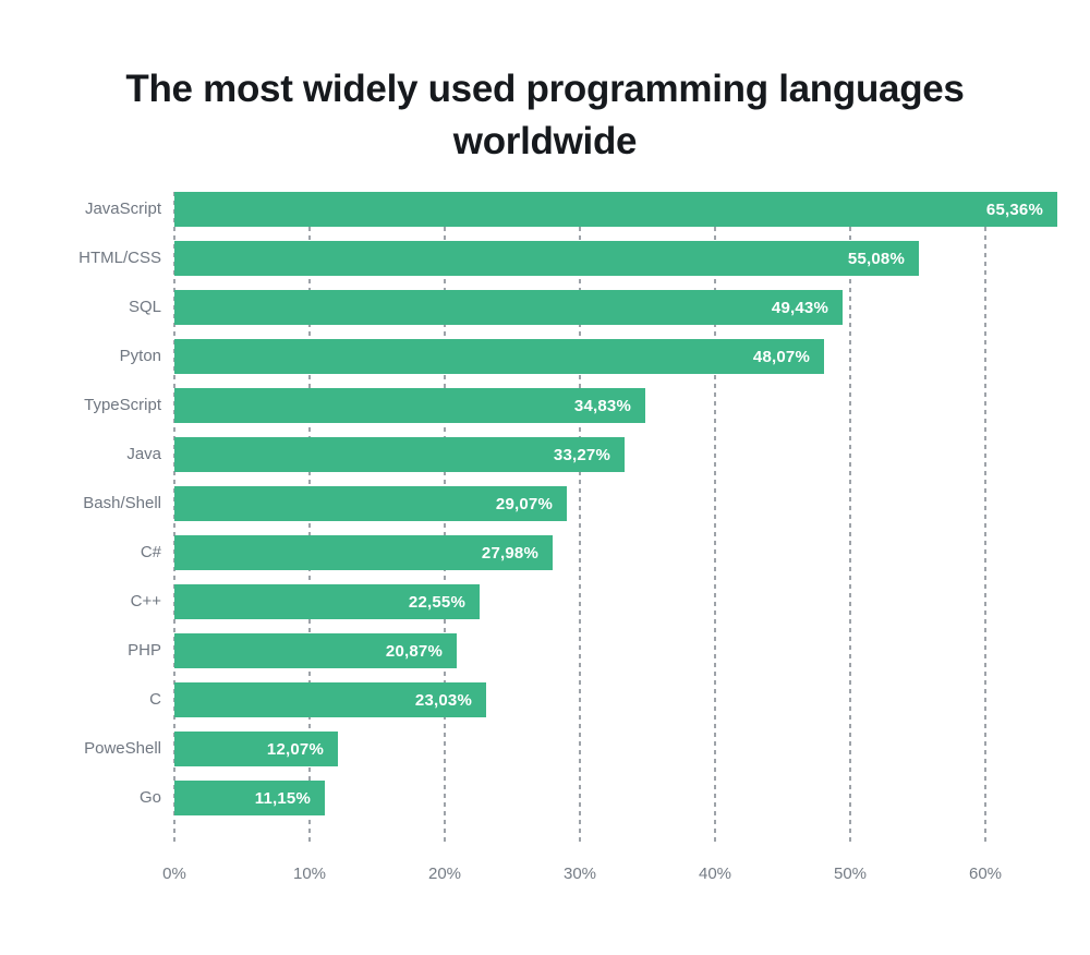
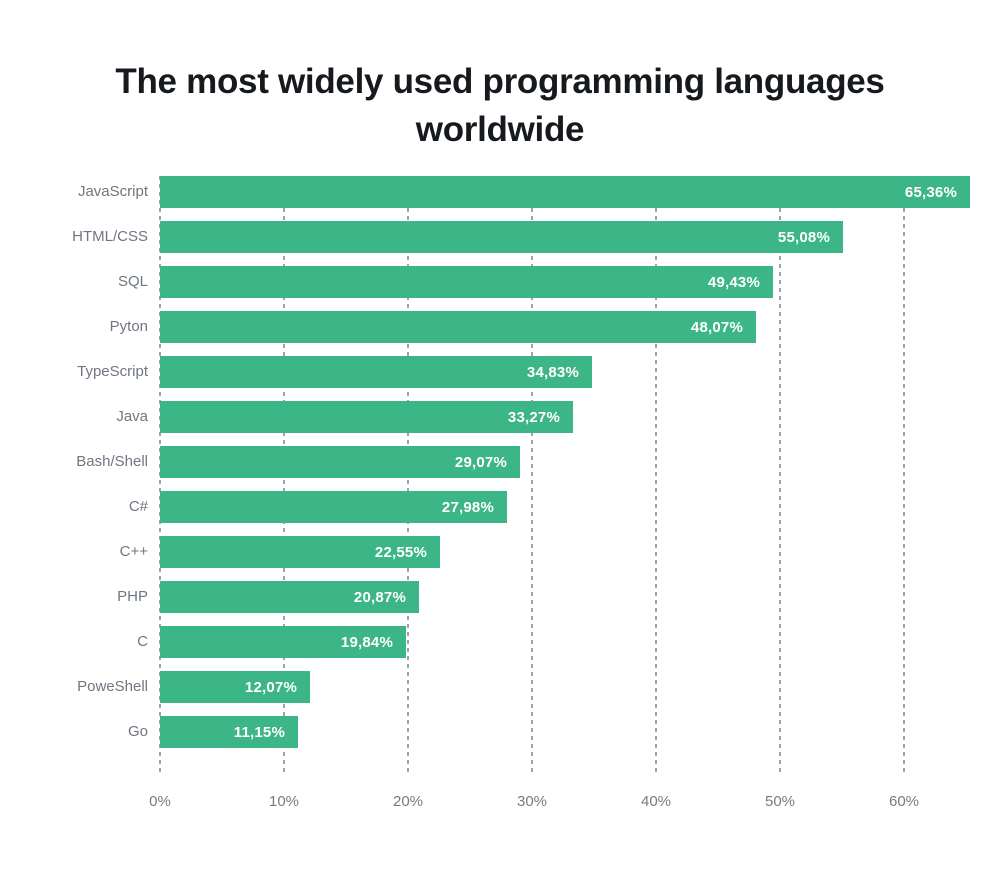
C: 23,03% -> 19,84%
